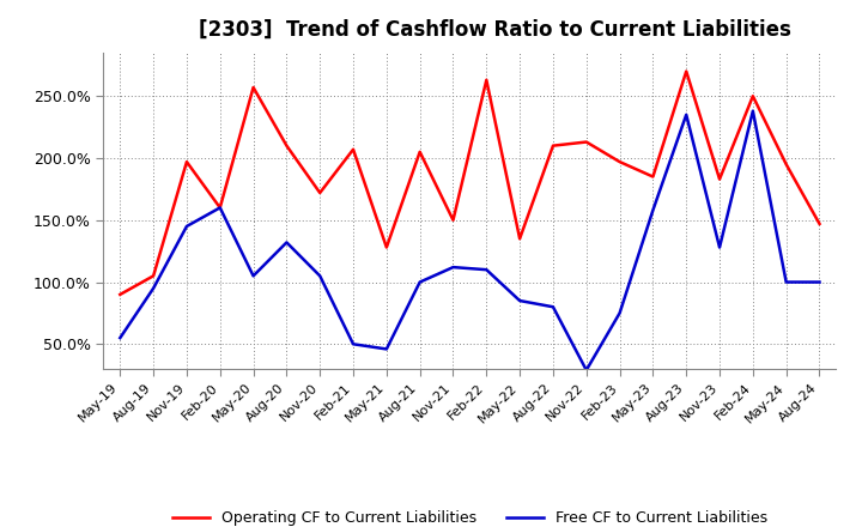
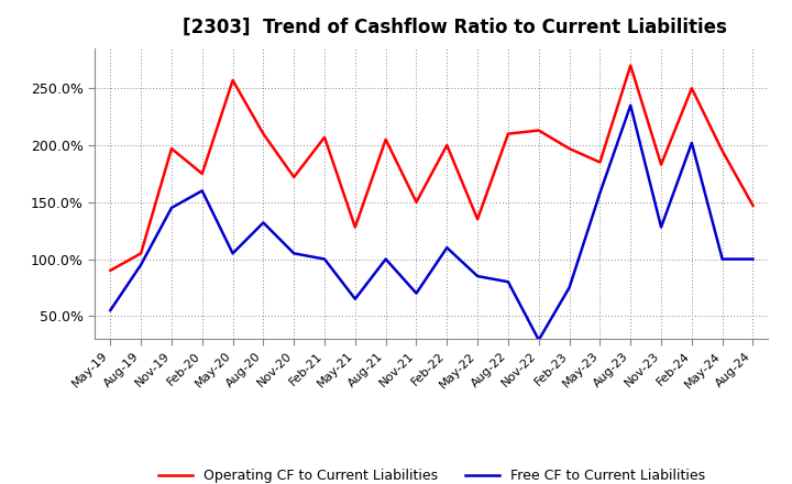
Operating CF to Current Liabilities/Feb-20: 160% -> 175%
Free CF to Current Liabilities/Feb-21: 50% -> 100%
Free CF to Current Liabilities/May-21: 46% -> 65%
Free CF to Current Liabilities/Nov-21: 112% -> 70%
Operating CF to Current Liabilities/Feb-22: 263% -> 200%
Free CF to Current Liabilities/Feb-24: 238% -> 202%
